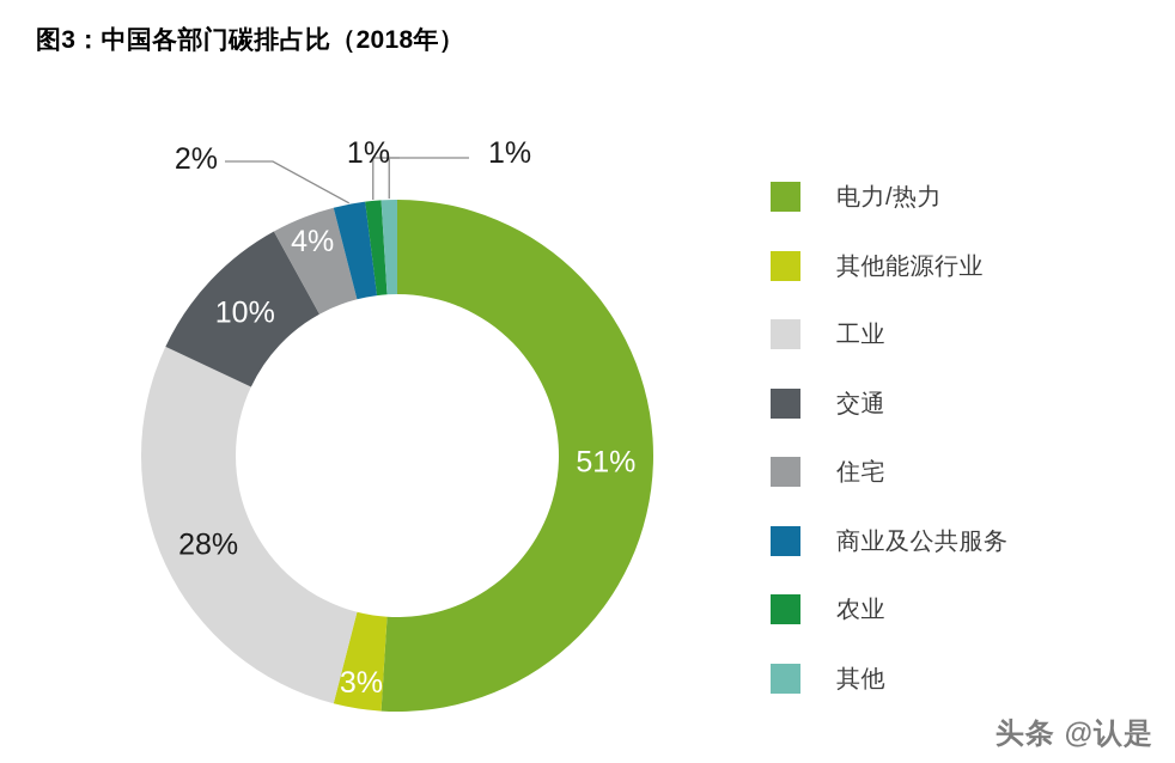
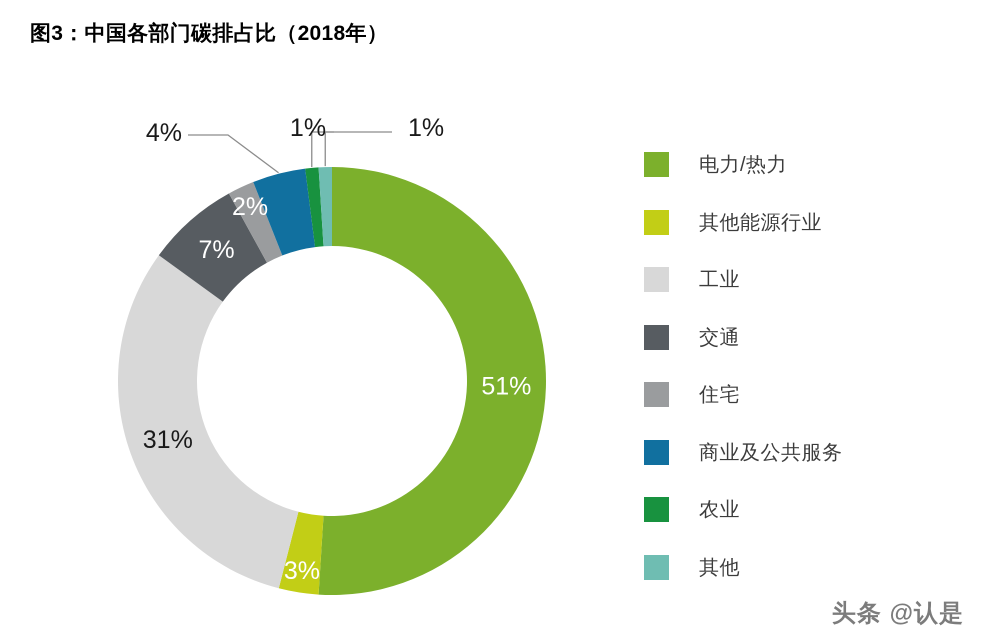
工业: 28% -> 31%
交通: 10% -> 7%
住宅: 4% -> 2%
商业及公共服务: 2% -> 4%
